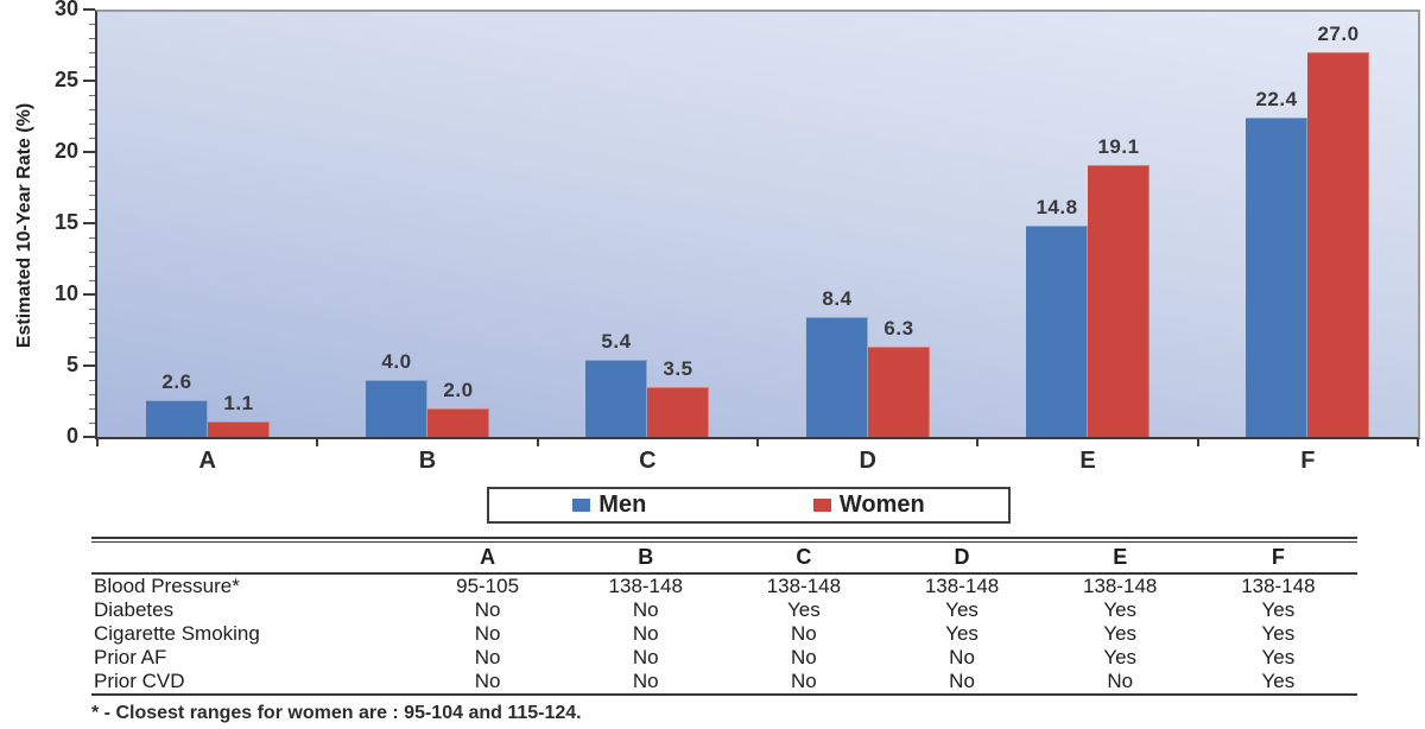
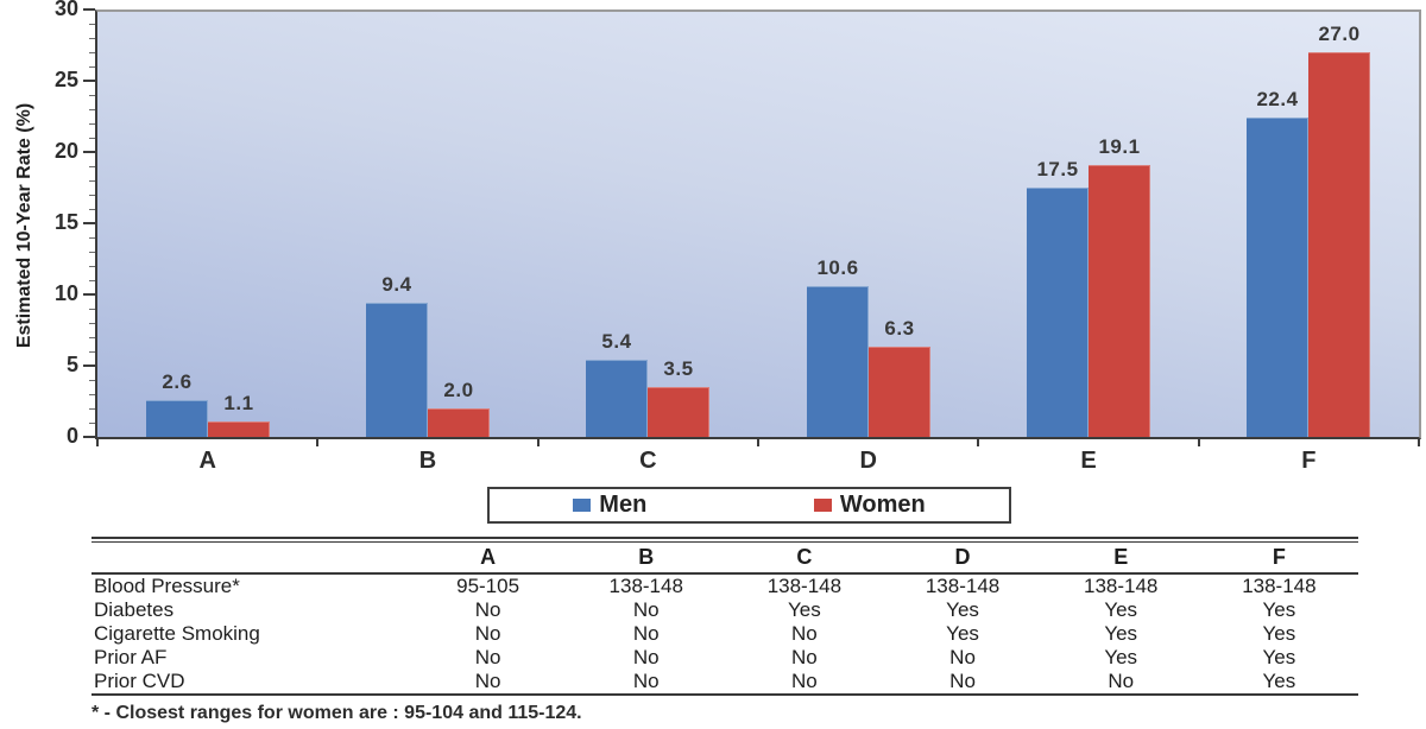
Men/B: 4.0 -> 9.4
Men/D: 8.4 -> 10.6
Men/E: 14.8 -> 17.5
